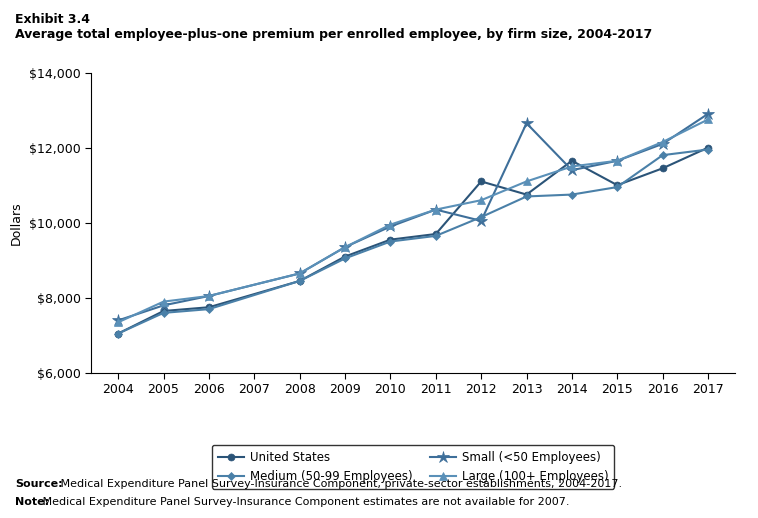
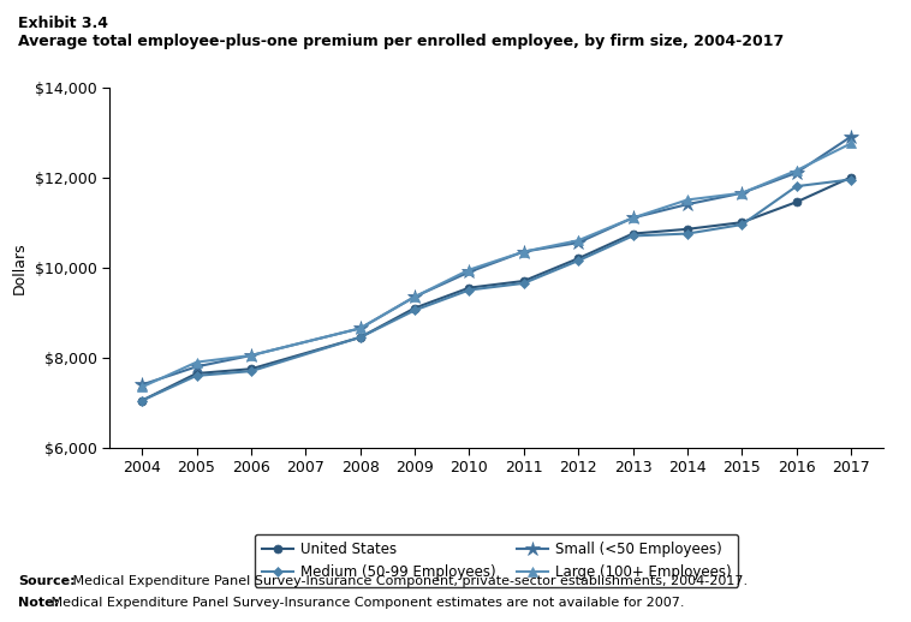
United States/2012: $11,100 -> $10,200
Small (<50 Employees)/2012: $10,050 -> $10,550
Small (<50 Employees)/2013: $12,650 -> $11,100
United States/2014: $11,650 -> $10,850
